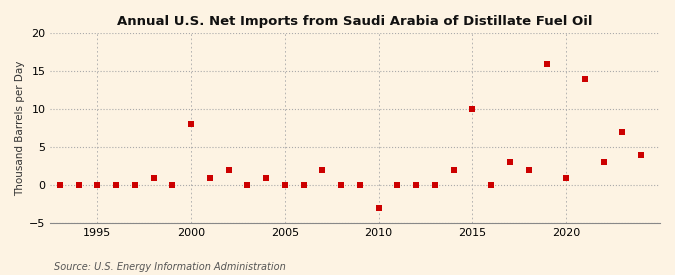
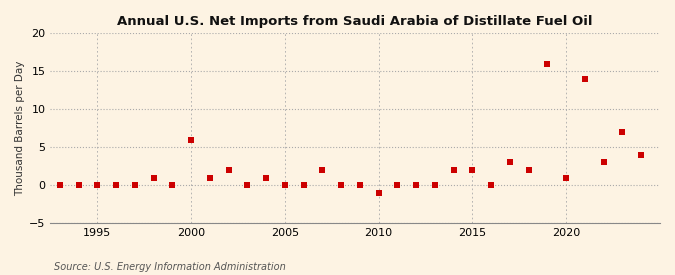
2000: 8 -> 6
2010: -3 -> -1
2015: 10 -> 2
